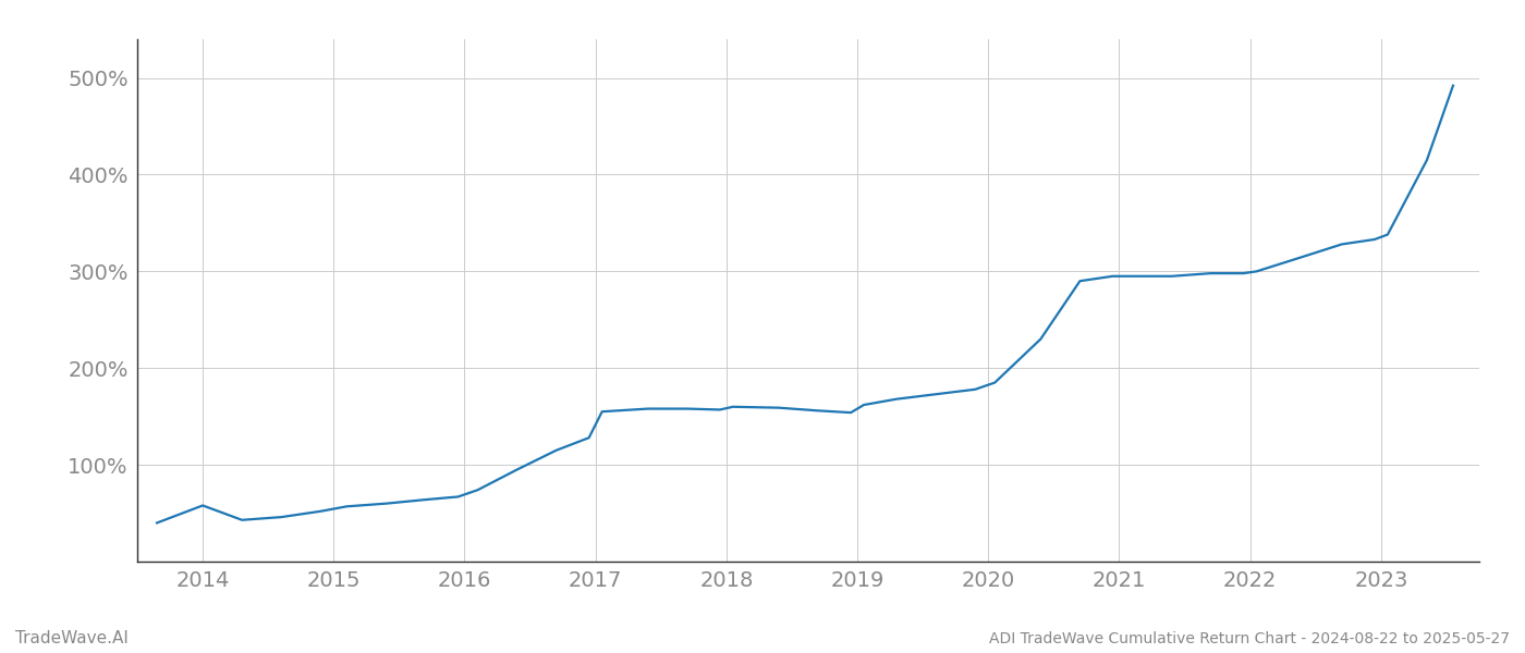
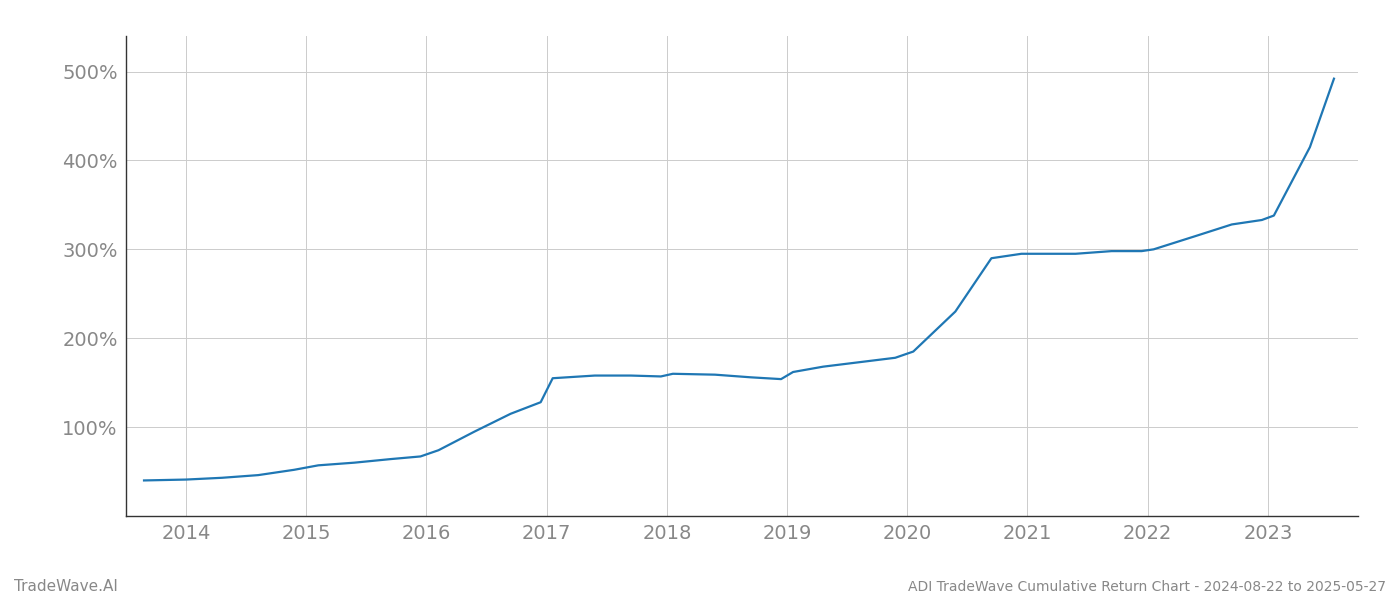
2014: 58% -> 41%
